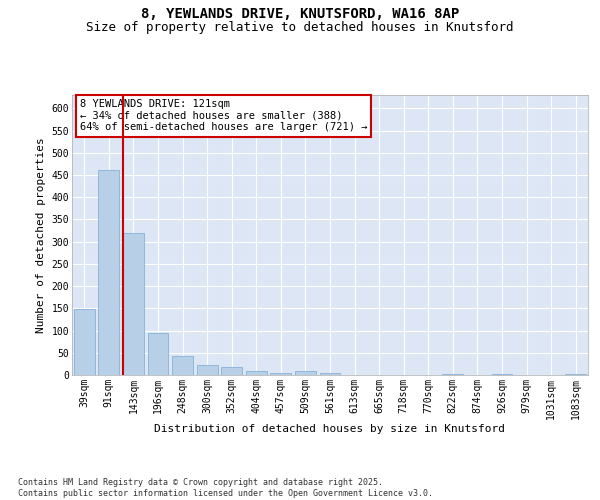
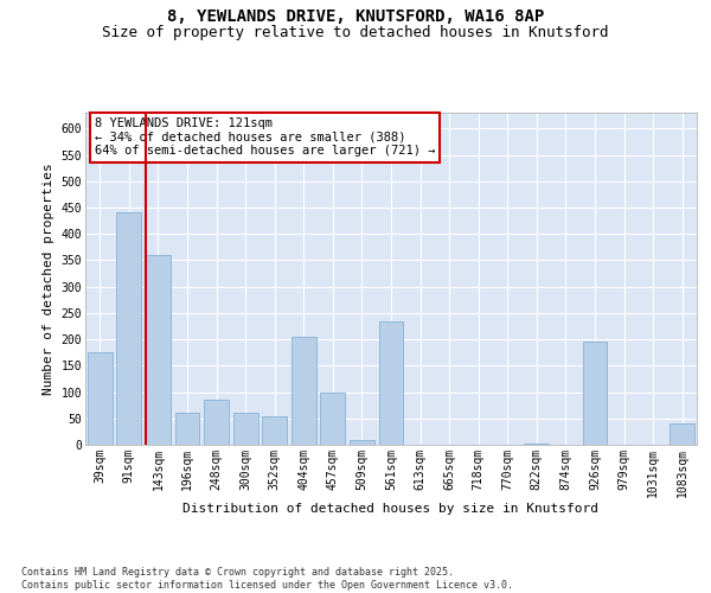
39sqm: 148 -> 175
91sqm: 462 -> 440
143sqm: 320 -> 360
196sqm: 95 -> 60
248sqm: 42 -> 85
300sqm: 22 -> 60
352sqm: 19 -> 55
404sqm: 10 -> 205
457sqm: 5 -> 100
561sqm: 4 -> 235
926sqm: 2 -> 195
1083sqm: 3 -> 40
